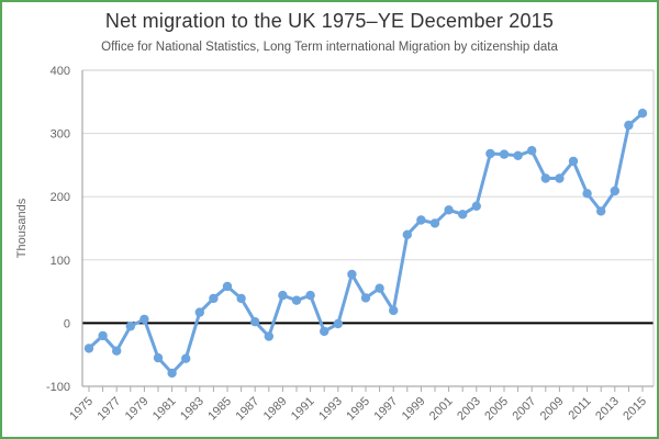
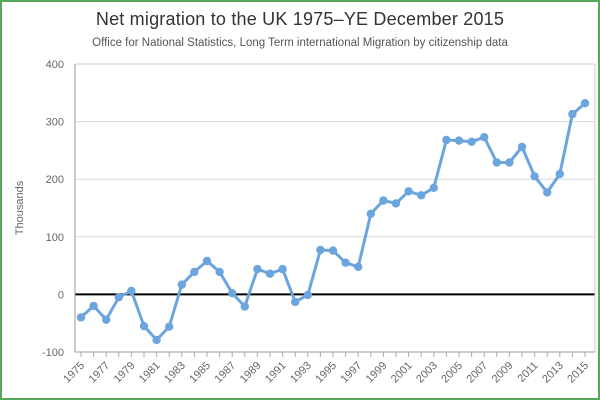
1995: 40 -> 80
1997: 20 -> 50
